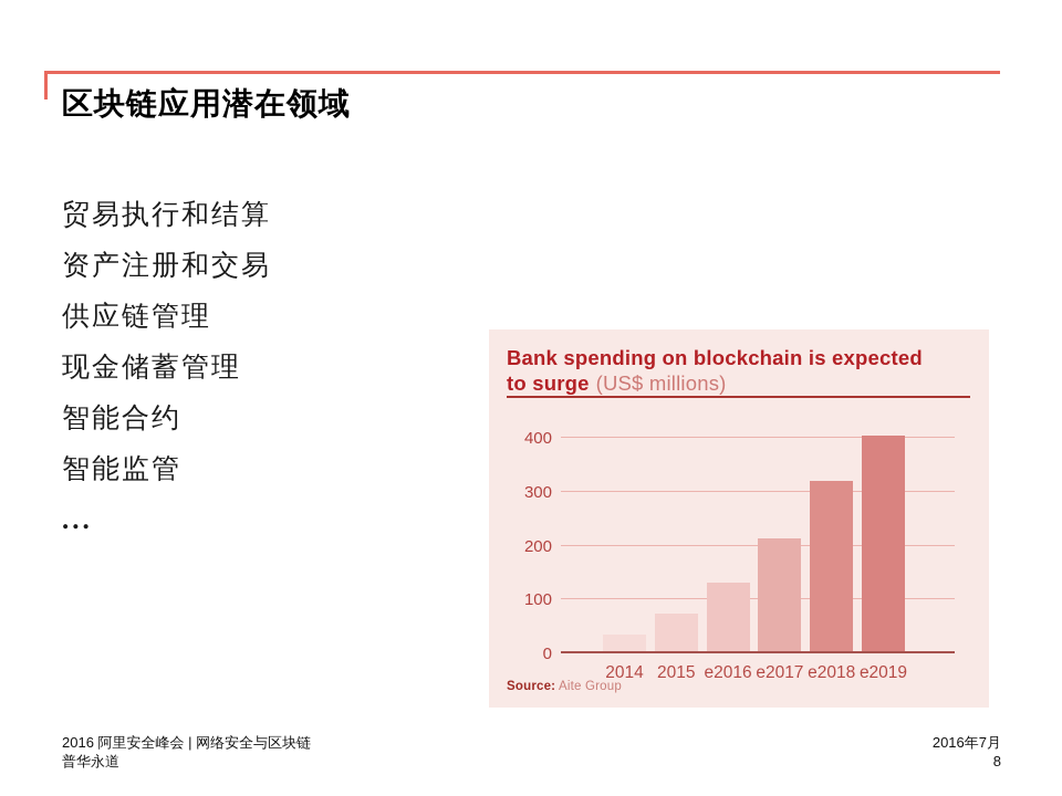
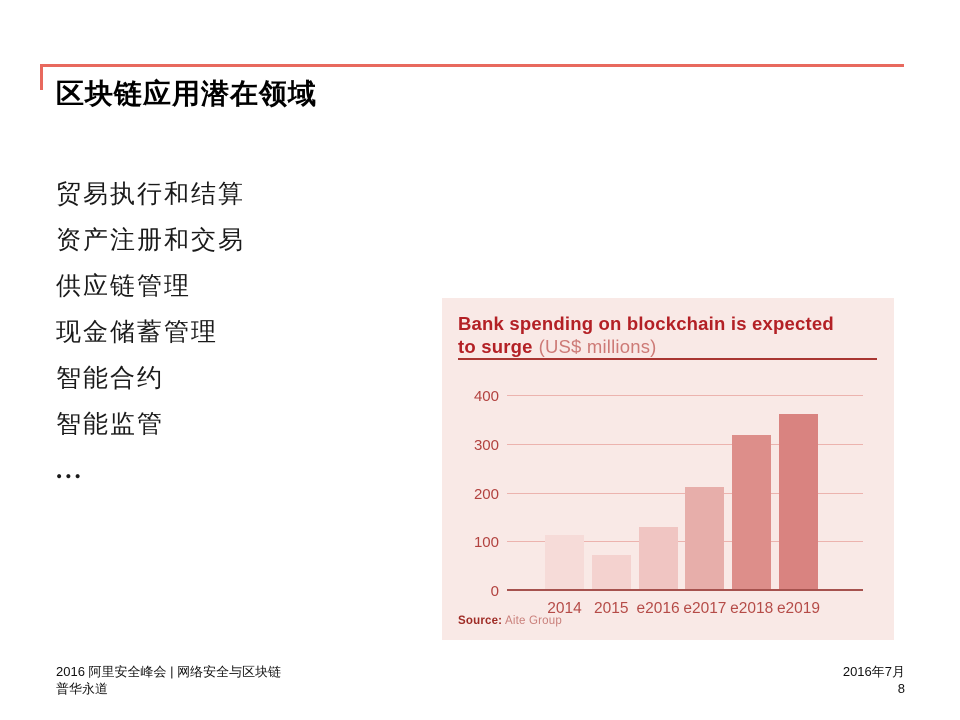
2014: 30 -> 110
e2019: 400 -> 360
